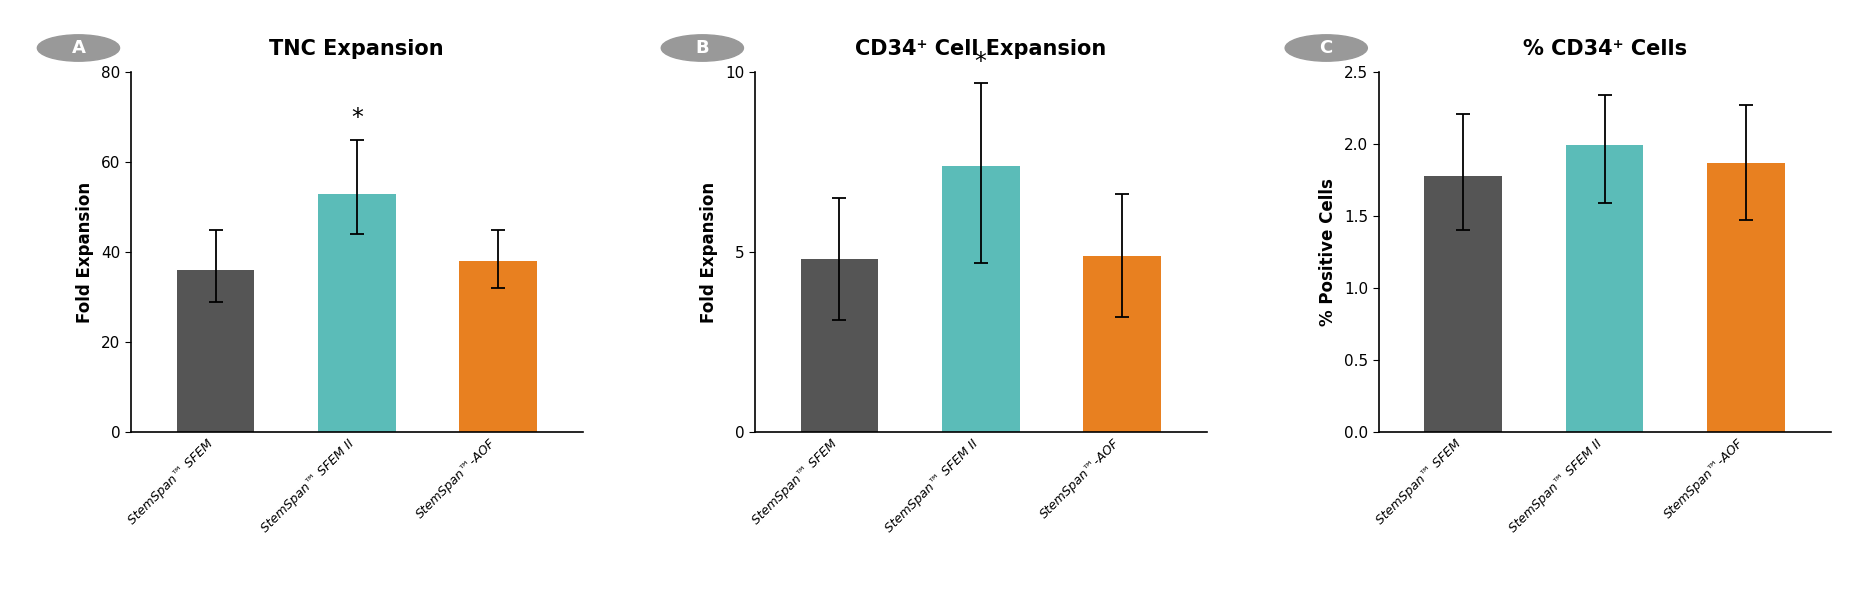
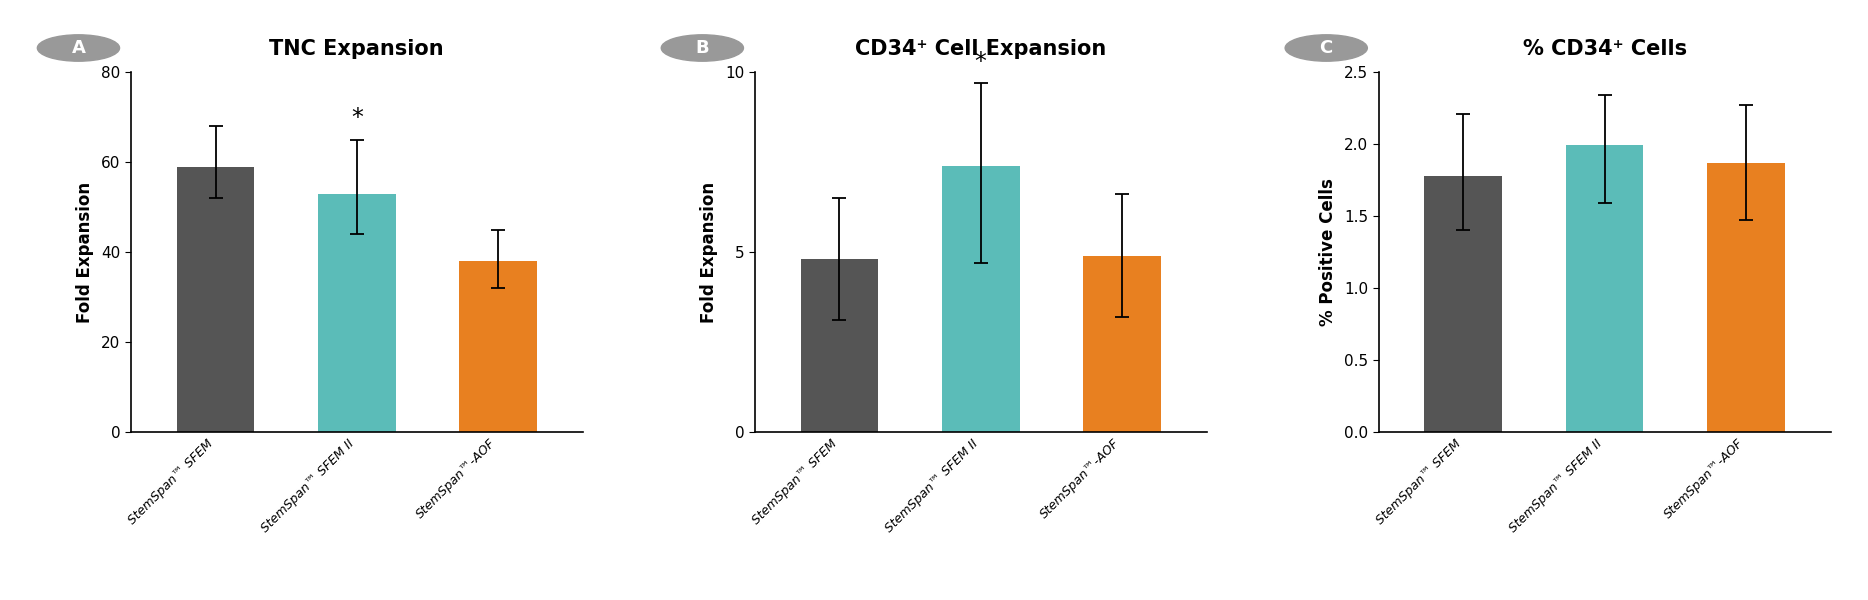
TNC Expansion/StemSpan™ SFEM: 36 -> 59
